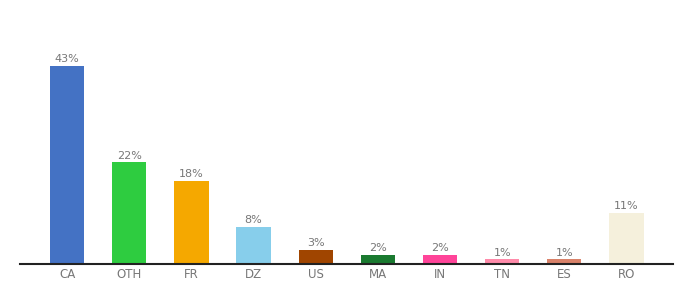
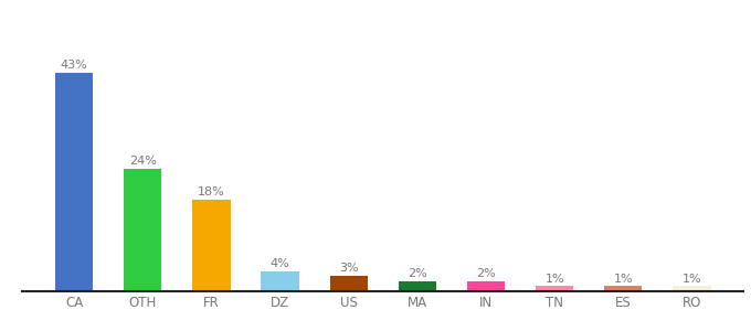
OTH: 22% -> 24%
DZ: 8% -> 4%
RO: 11% -> 1%
